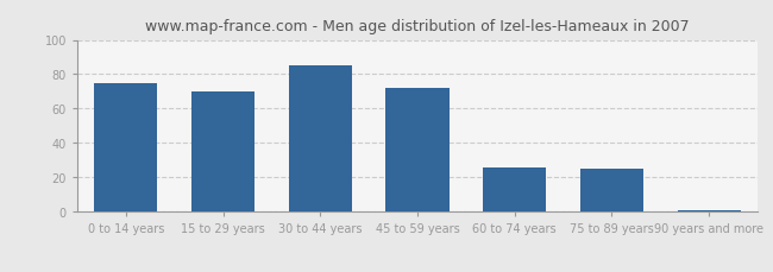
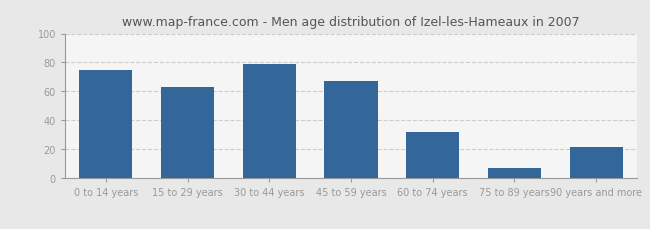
15 to 29 years: 70 -> 63
30 to 44 years: 85 -> 79
45 to 59 years: 72 -> 67
60 to 74 years: 26 -> 32
75 to 89 years: 25 -> 7
90 years and more: 1 -> 22
